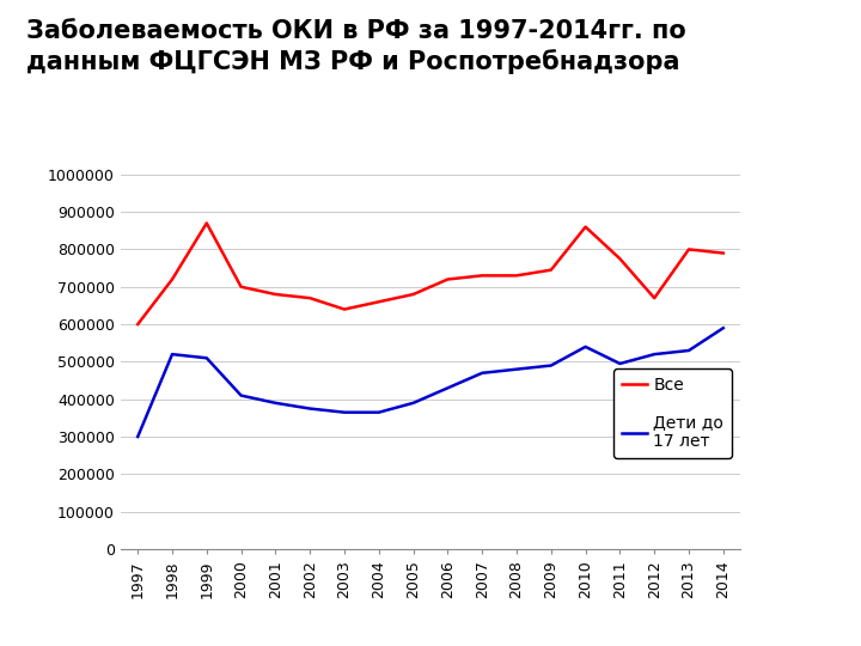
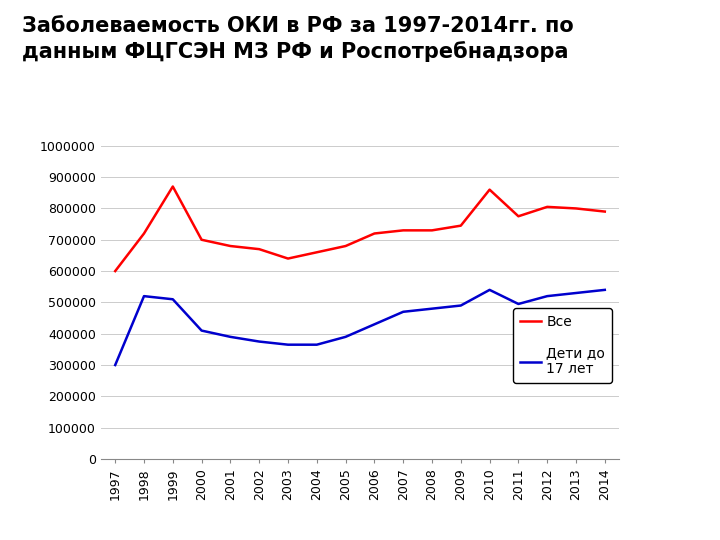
Все/2012: 670000 -> 805000
Дети до 17 лет/2014: 590000 -> 540000
